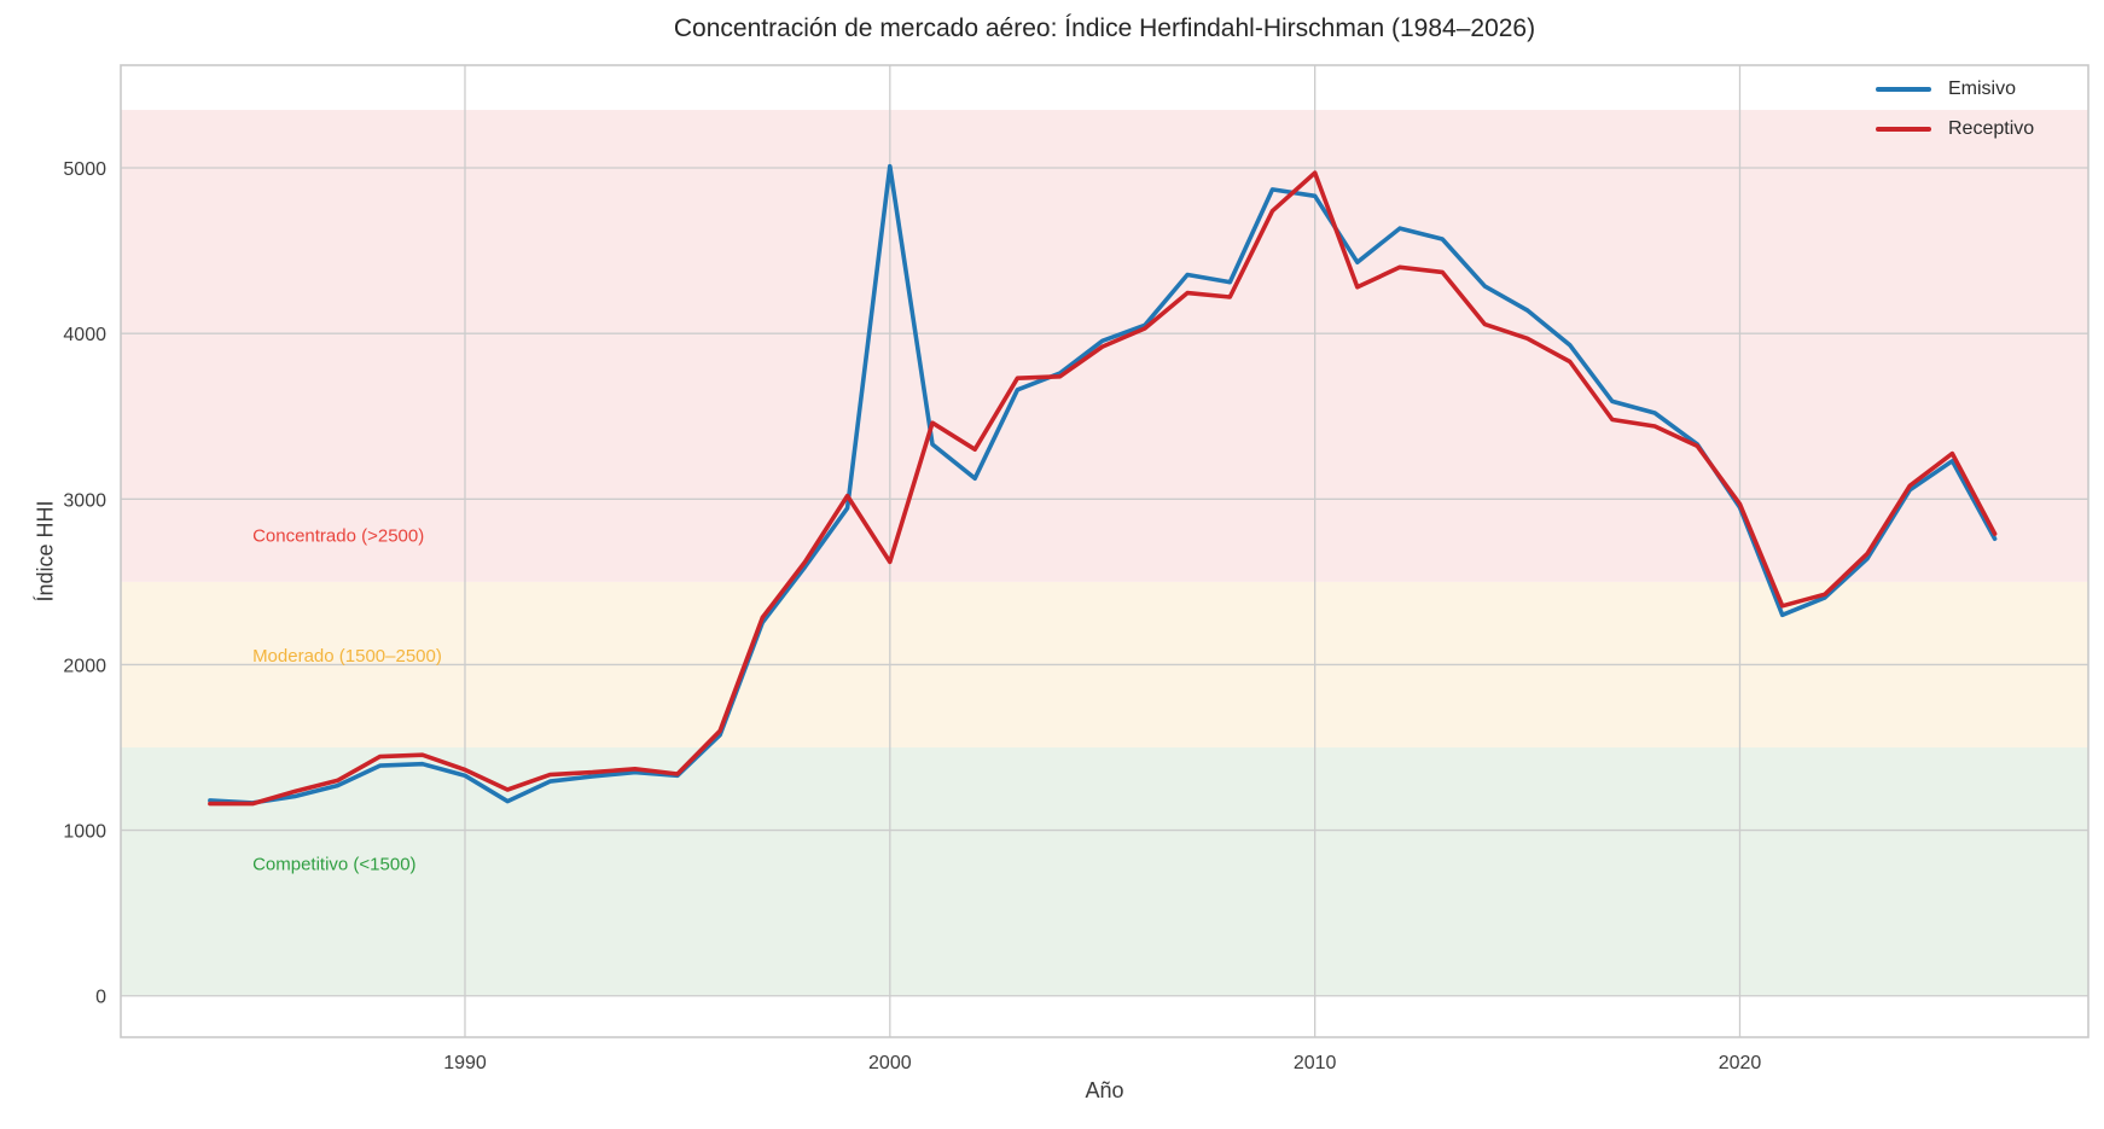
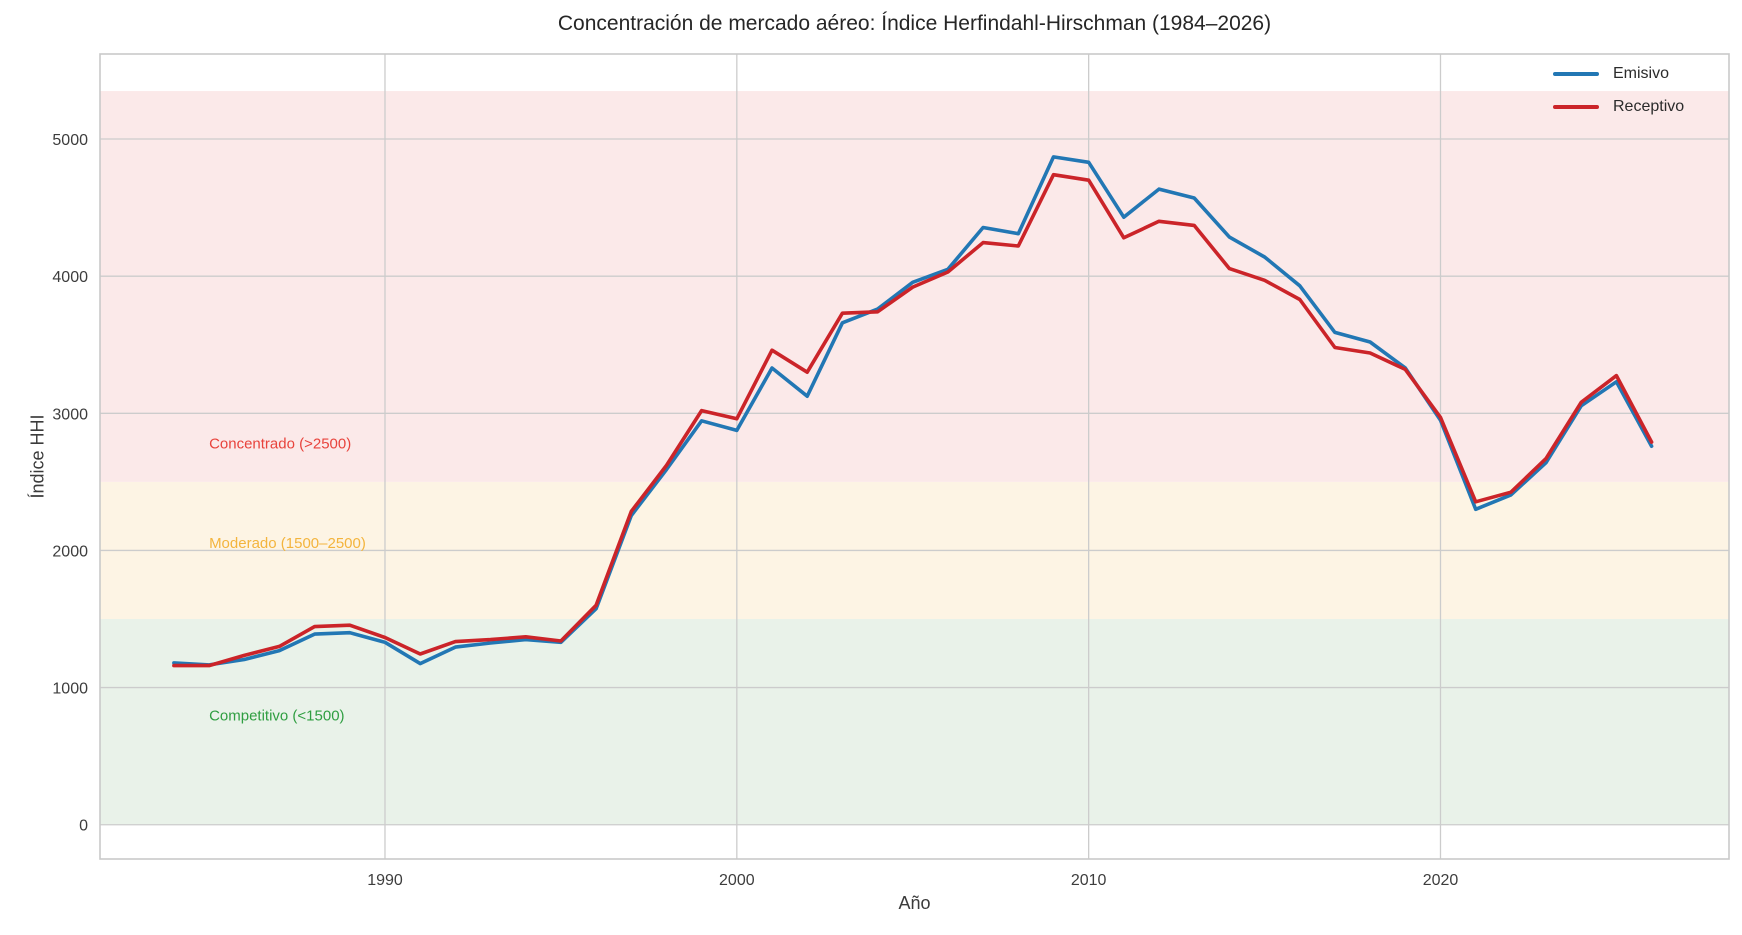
Emisivo/2000: 5010 -> 2880
Receptivo/2000: 2620 -> 2960
Receptivo/2010: 4970 -> 4700
